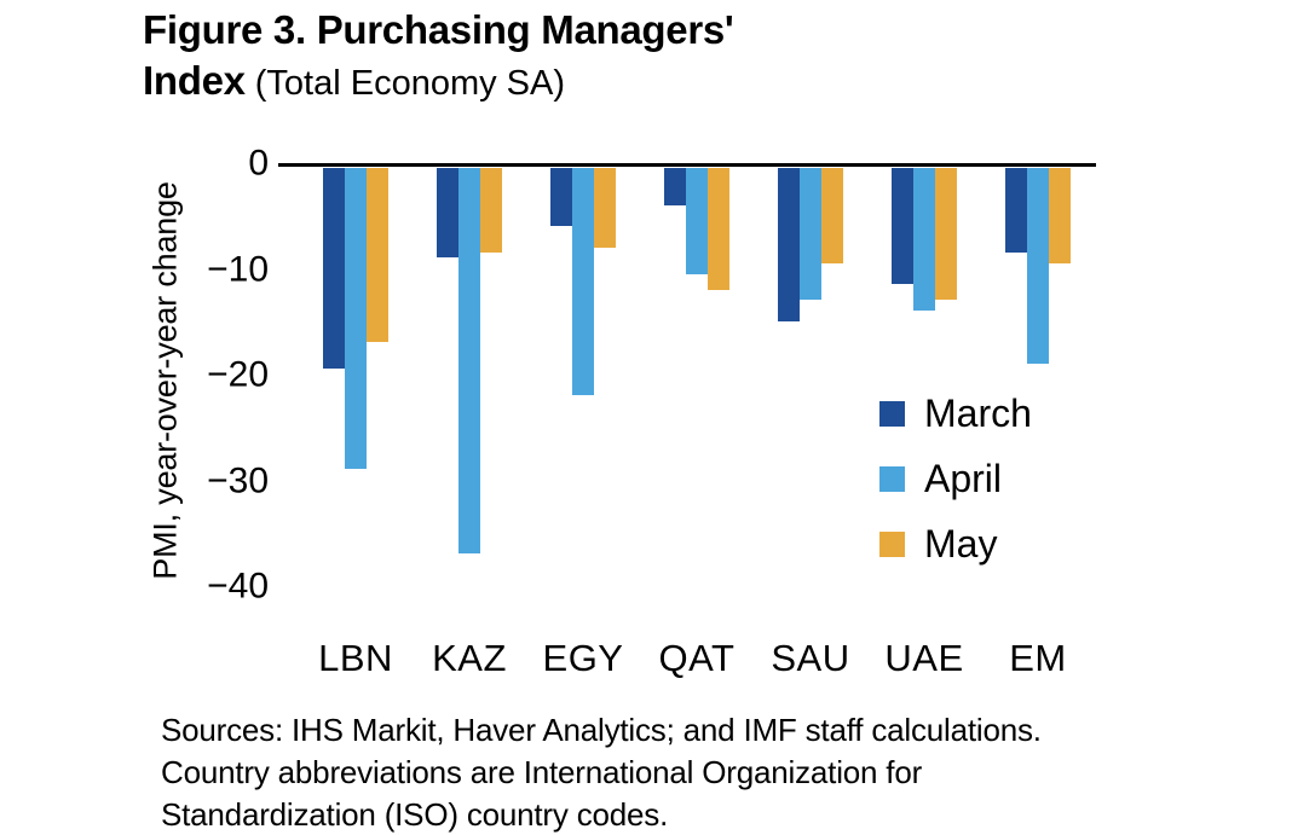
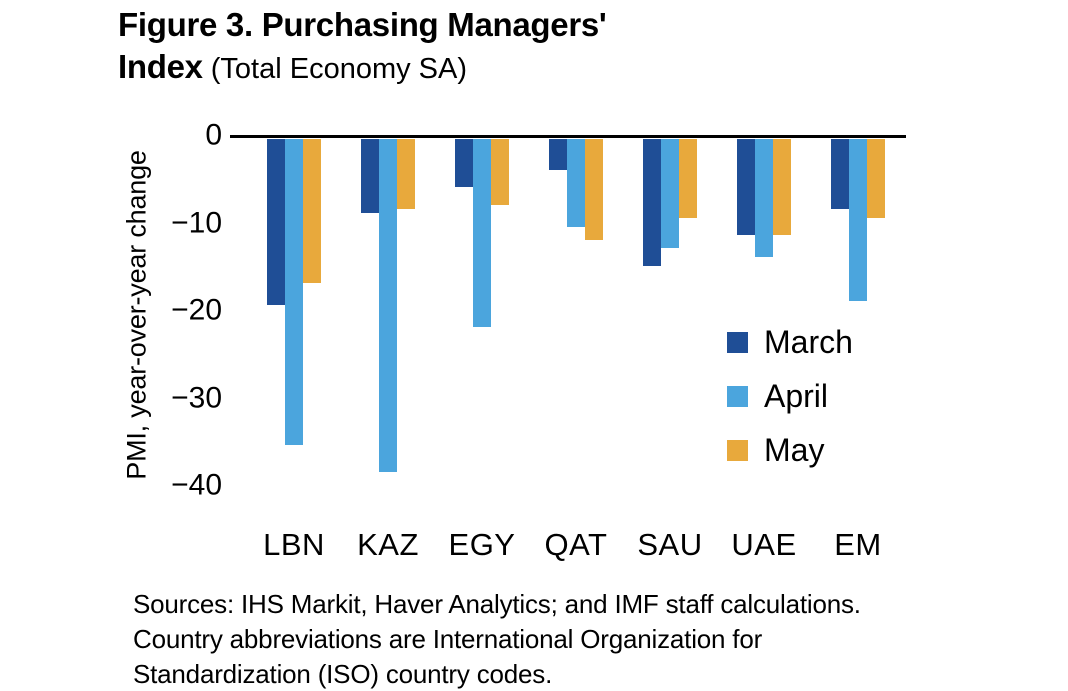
April/LBN: -28 -> -35
April/KAZ: -36 -> -38
May/UAE: -12 -> -11
